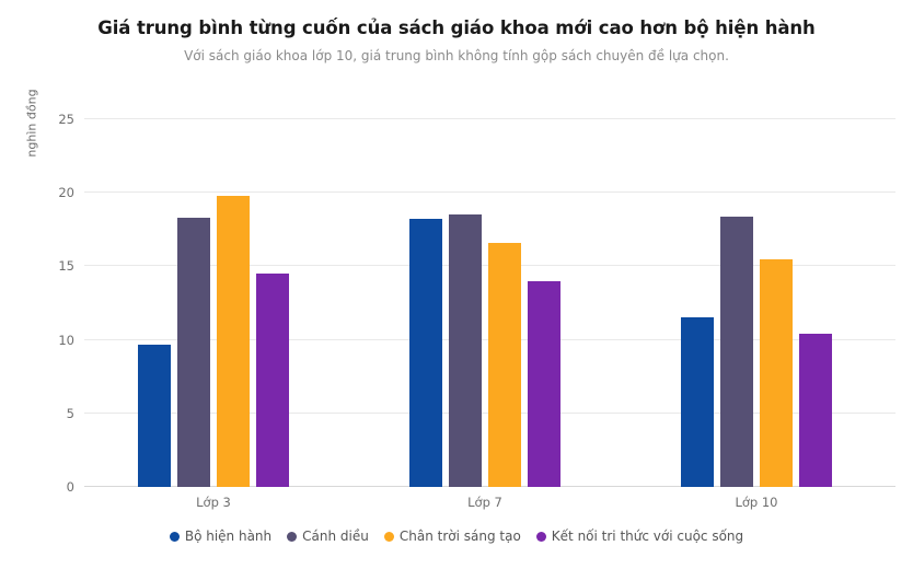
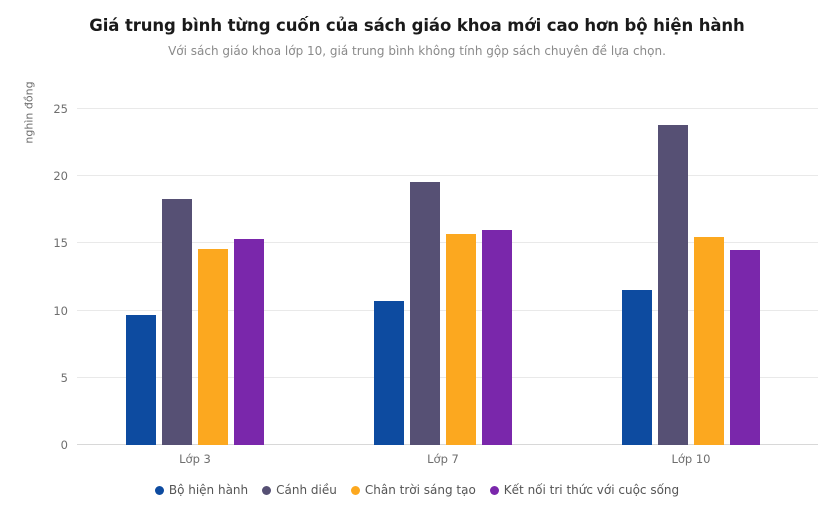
Chân trời sáng tạo/Lớp 3: 19.8 -> 14.6
Kết nối tri thức với cuộc sống/Lớp 3: 14.5 -> 15.3
Bộ hiện hành/Lớp 7: 18.2 -> 10.7
Cánh diều/Lớp 7: 18.5 -> 19.6
Chân trời sáng tạo/Lớp 7: 16.6 -> 15.7
Kết nối tri thức với cuộc sống/Lớp 7: 14.0 -> 16.0
Cánh diều/Lớp 10: 18.4 -> 23.8
Kết nối tri thức với cuộc sống/Lớp 10: 10.4 -> 14.5
